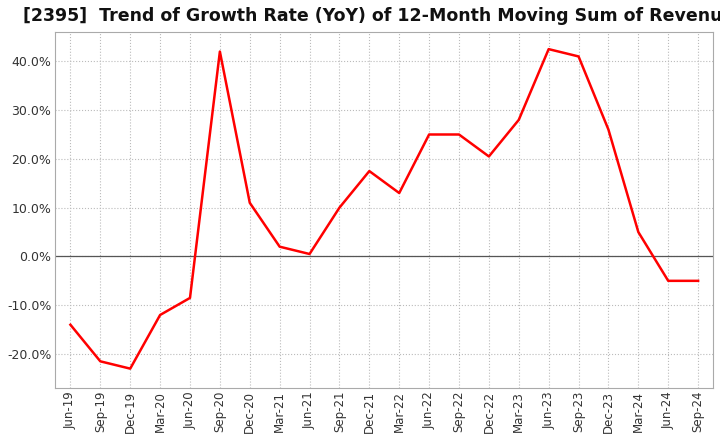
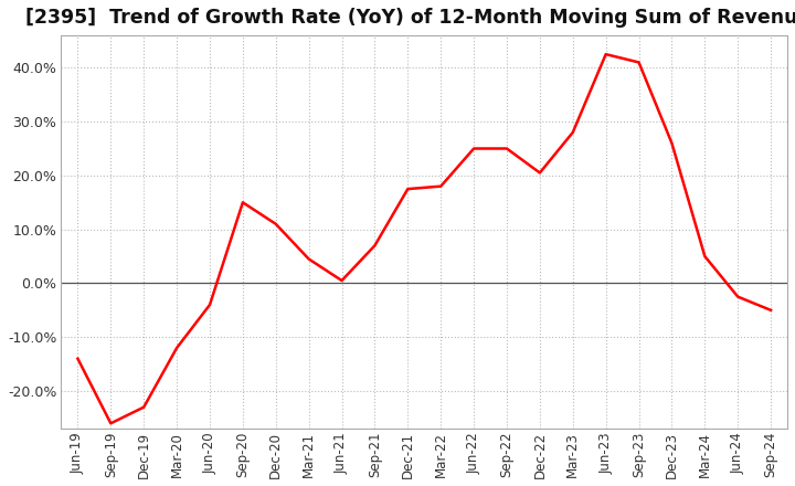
Sep-19: -21.5% -> -26.0%
Jun-20: -8.5% -> -4.0%
Sep-20: 42.0% -> 15.0%
Mar-21: 2.0% -> 4.5%
Sep-21: 10.0% -> 7.0%
Mar-22: 13.0% -> 18.0%
Jun-24: -5.0% -> -2.5%
